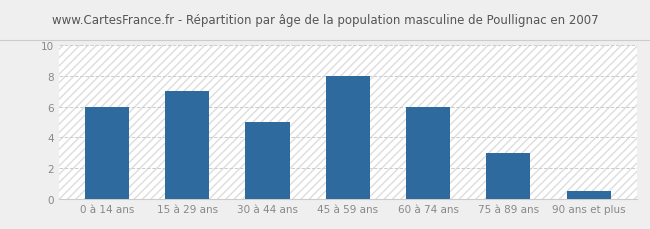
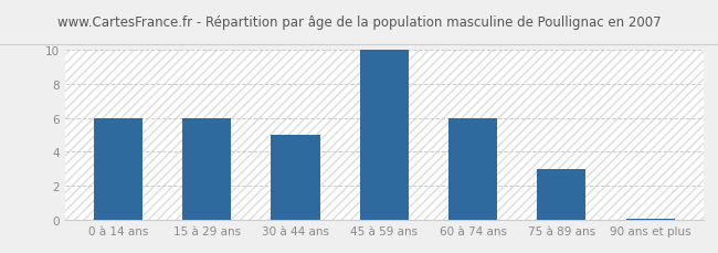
15 à 29 ans: 7.0 -> 6.0
45 à 59 ans: 8.0 -> 10.0
90 ans et plus: 0.5 -> 0.1
